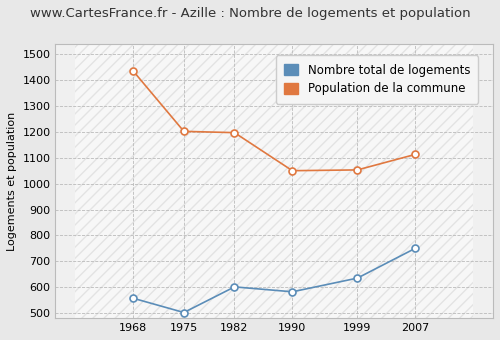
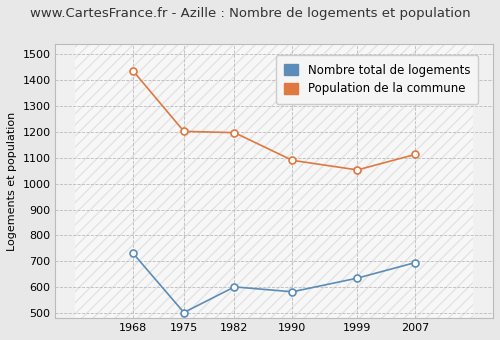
Nombre total de logements/1968: 557 -> 730
Population de la commune/1990: 1050 -> 1090
Nombre total de logements/2007: 750 -> 695
